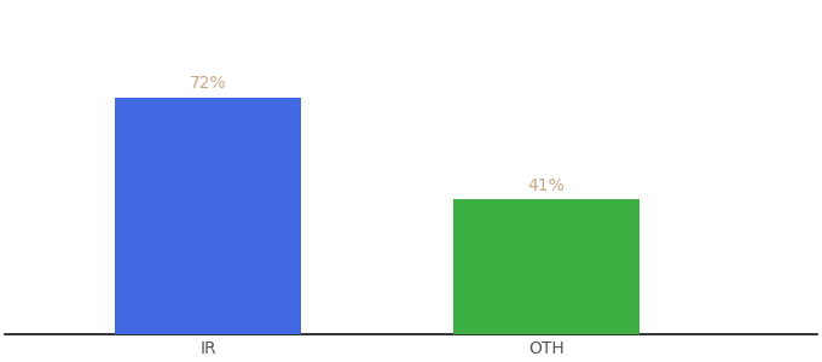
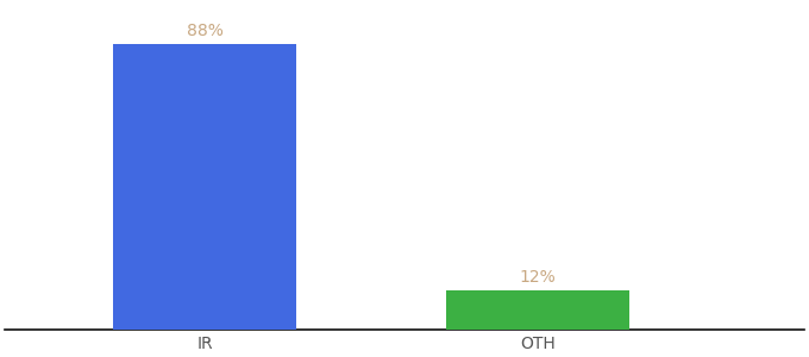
IR: 72% -> 88%
OTH: 41% -> 12%
